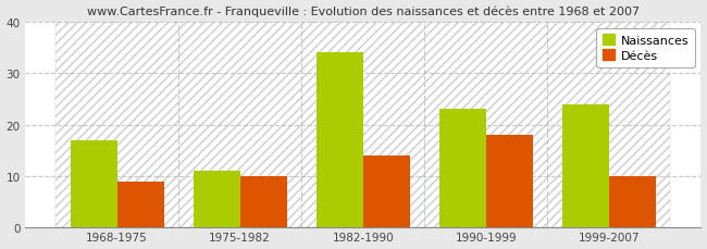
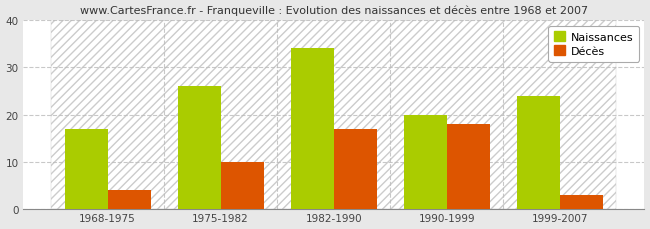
Décès/1968-1975: 9 -> 4
Naissances/1975-1982: 11 -> 26
Décès/1982-1990: 14 -> 17
Naissances/1990-1999: 23 -> 20
Décès/1999-2007: 10 -> 3
